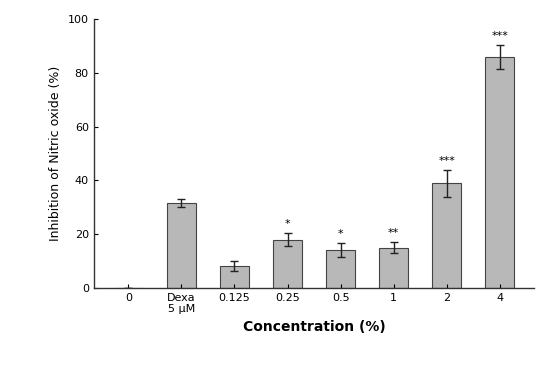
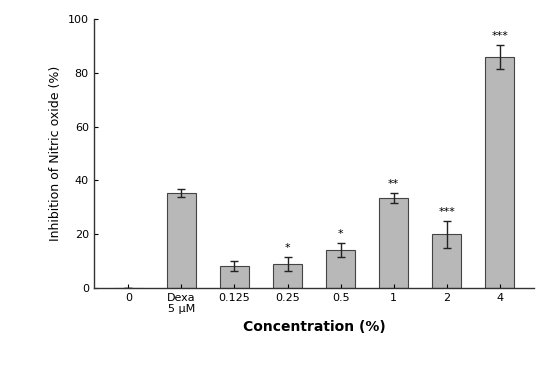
Dexa 5 μM: 31.5 -> 35.5
0.25: 18.0 -> 9.0
1: 15.0 -> 33.5
2: 39.0 -> 20.0
